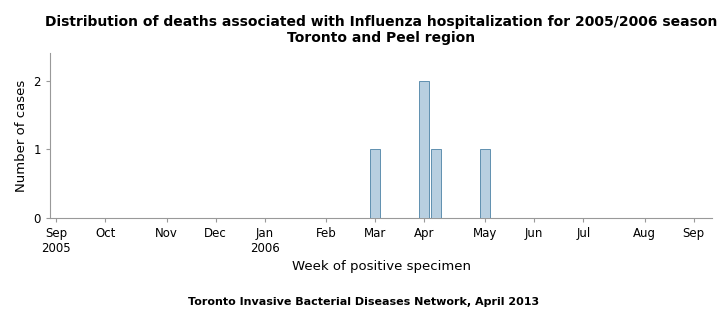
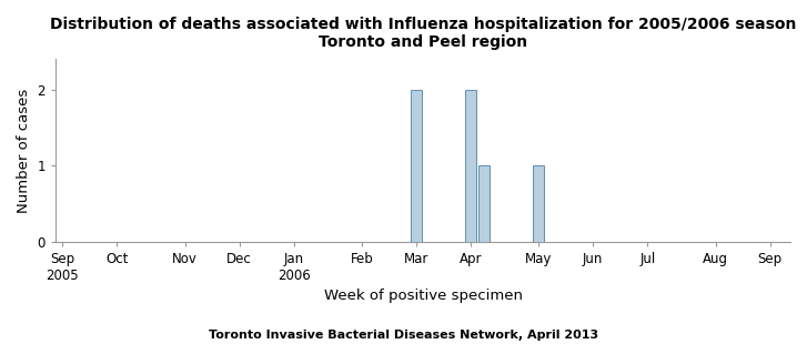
Mar: 1 -> 2
